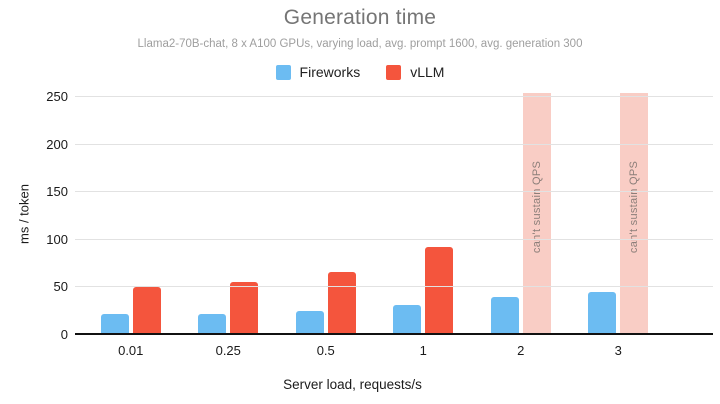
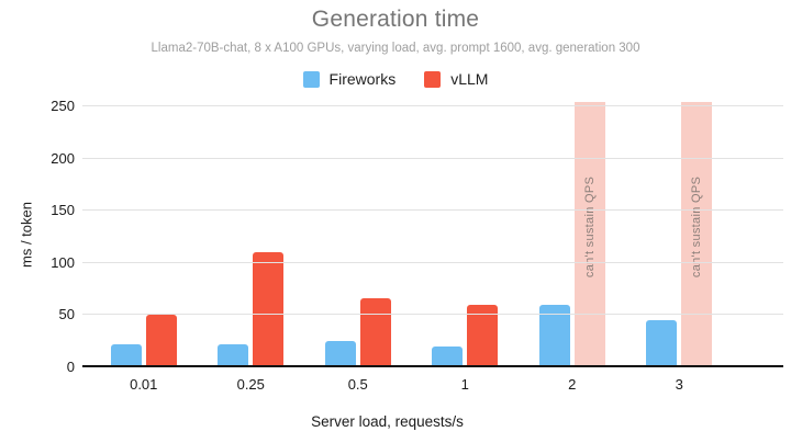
vLLM/0.25: 60 -> 110
Fireworks/1: 30 -> 20
vLLM/1: 90 -> 60
Fireworks/2: 40 -> 60
